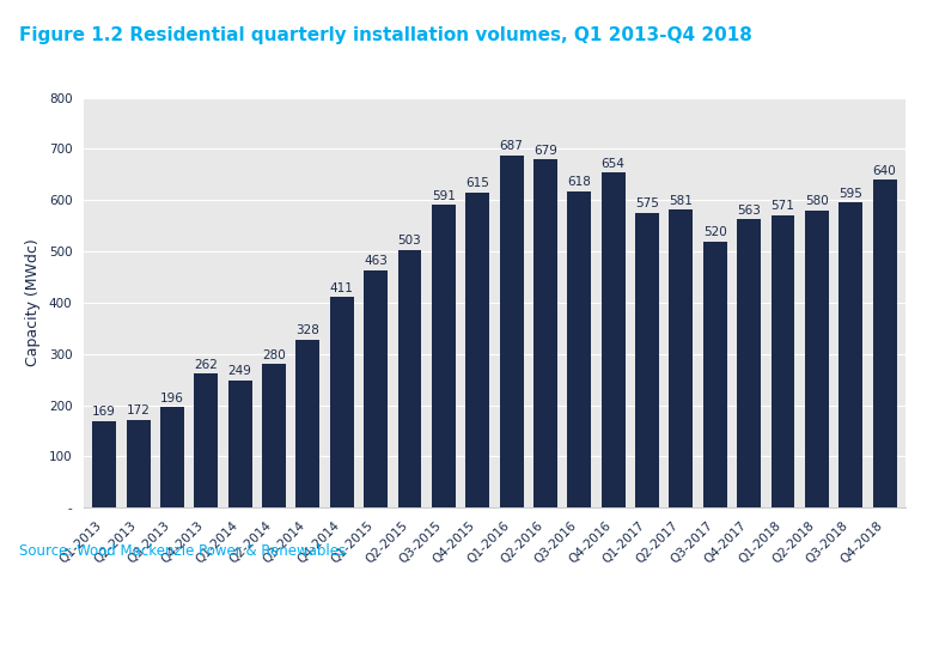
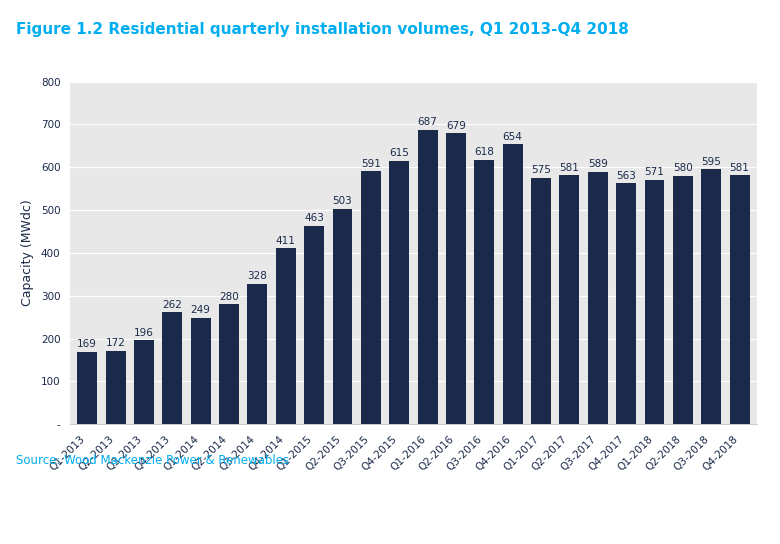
Q3-2017: 520 -> 589
Q4-2018: 640 -> 581
